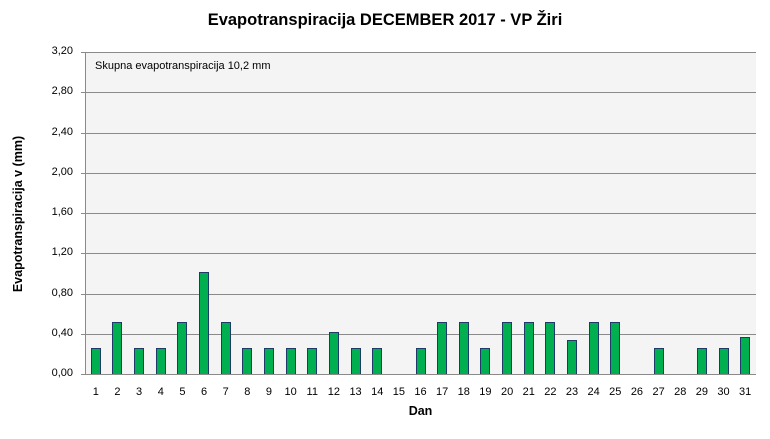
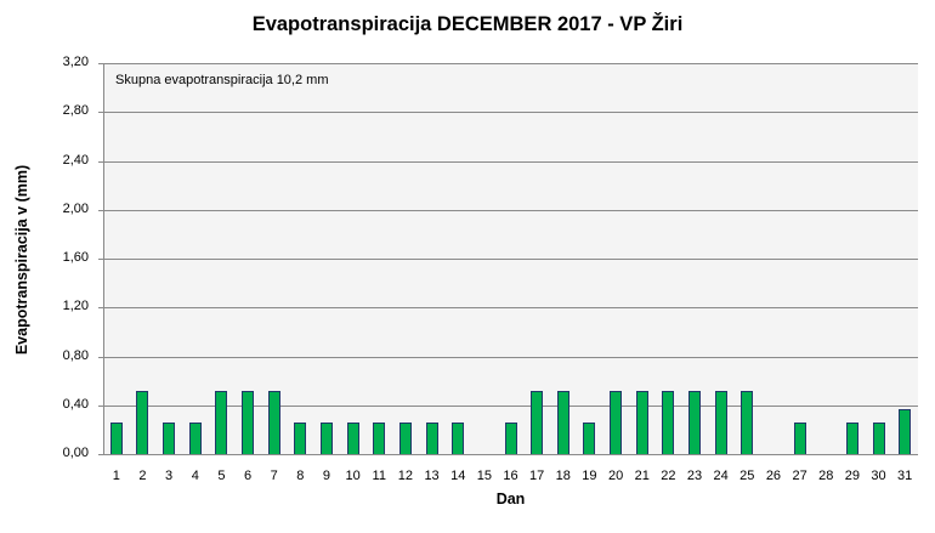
6: 1,00 -> 0,51
12: 0,41 -> 0,25
23: 0,33 -> 0,51
